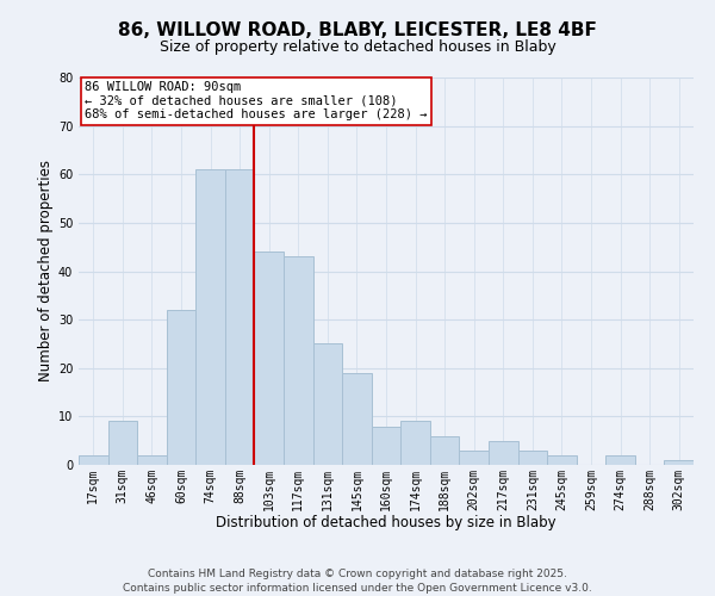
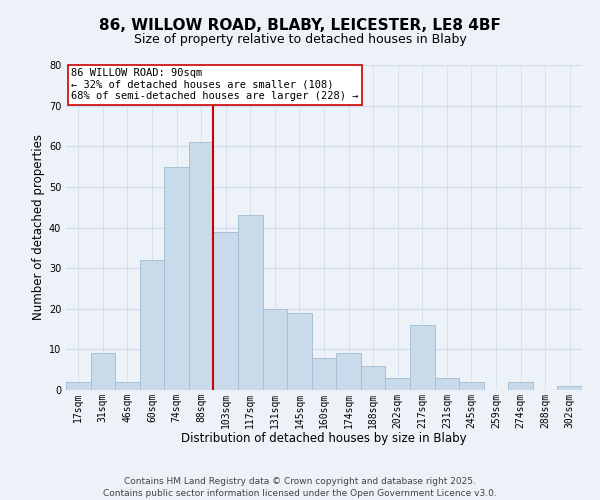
74sqm: 61 -> 55
103sqm: 44 -> 39
131sqm: 25 -> 20
217sqm: 5 -> 16
